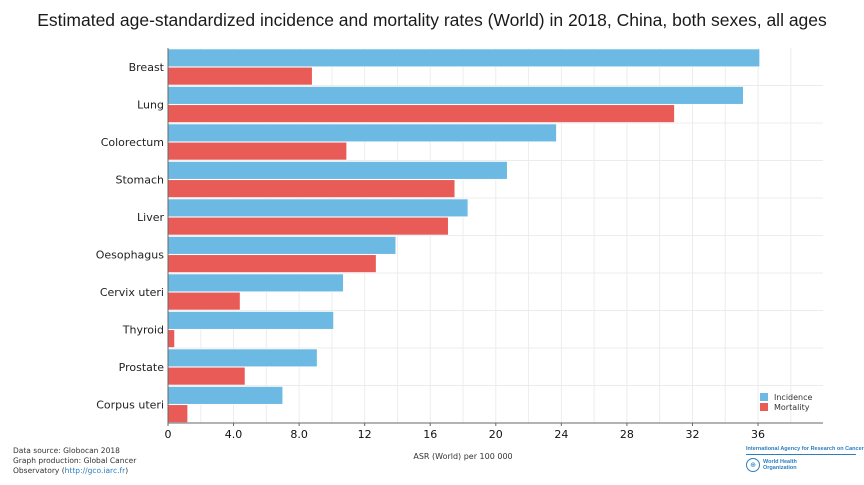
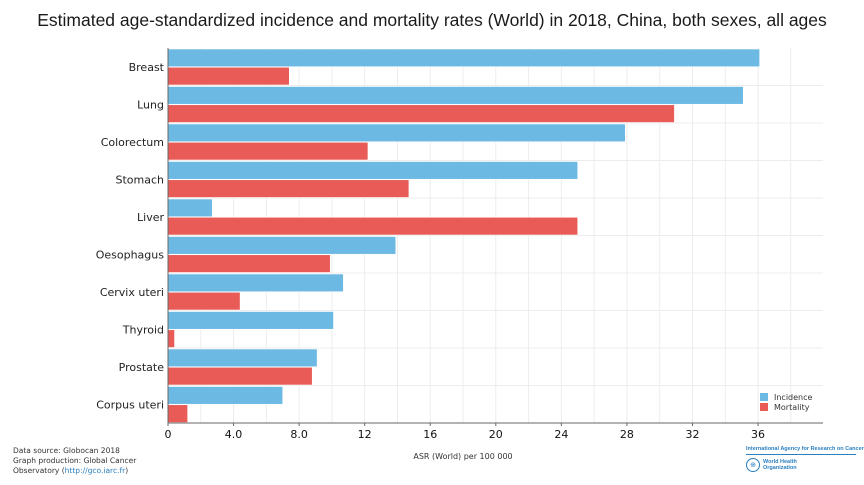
Mortality/Breast: 8.8 -> 7.4
Incidence/Colorectum: 23.7 -> 27.9
Mortality/Colorectum: 10.9 -> 12.2
Incidence/Stomach: 20.7 -> 25.0
Mortality/Stomach: 17.5 -> 14.7
Incidence/Liver: 18.3 -> 2.7
Mortality/Liver: 17.1 -> 25.0
Mortality/Oesophagus: 12.7 -> 9.9
Mortality/Prostate: 4.7 -> 8.8
